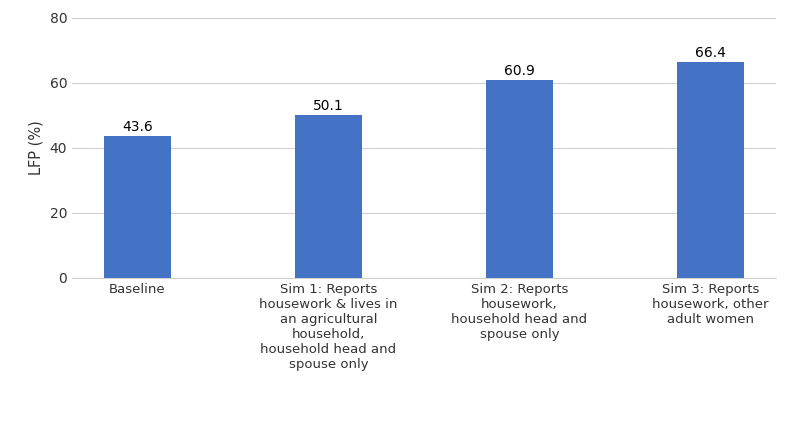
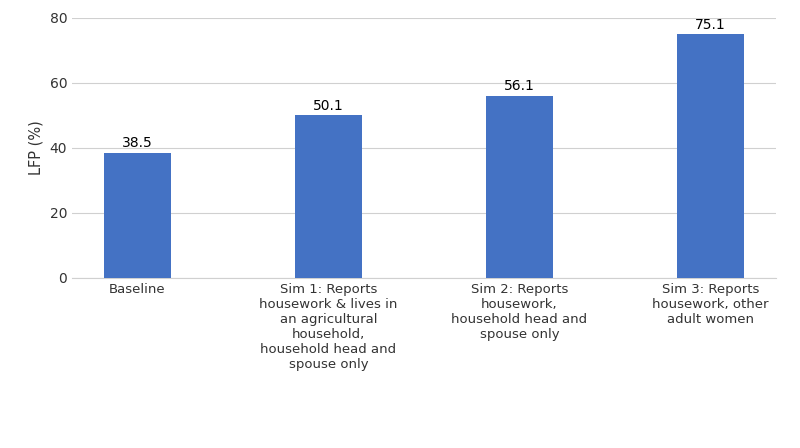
Baseline: 43.6 -> 38.5
Sim 2: Reports housework, household head and spouse only: 60.9 -> 56.1
Sim 3: Reports housework, other adult women: 66.4 -> 75.1
